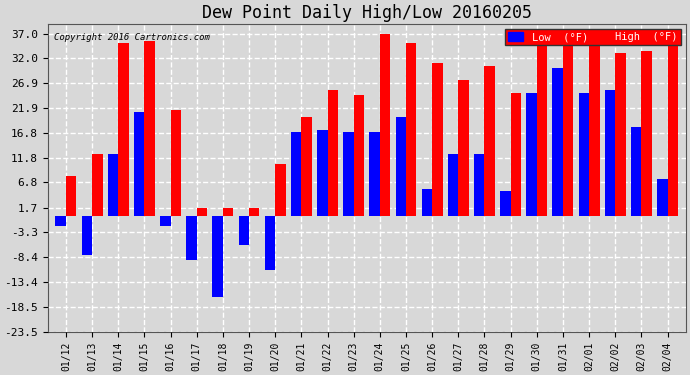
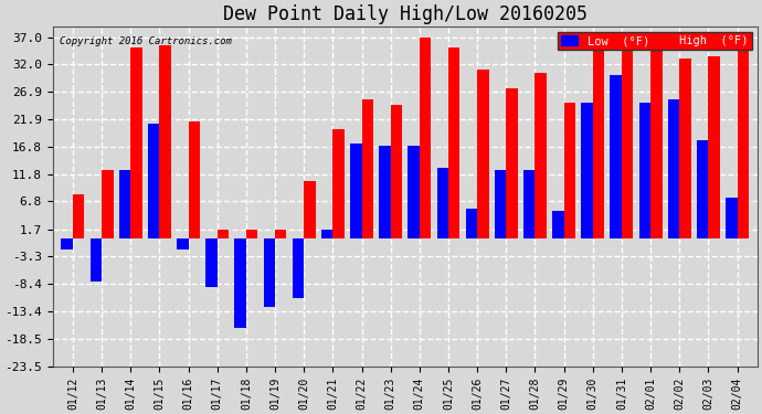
Low (°F)/01/19: -6.0 -> -12.5
Low (°F)/01/21: 17.0 -> 1.7
Low (°F)/01/25: 20.0 -> 13.0
